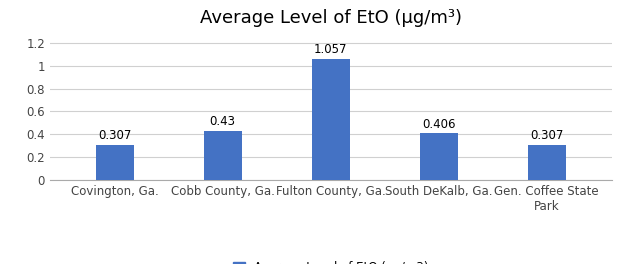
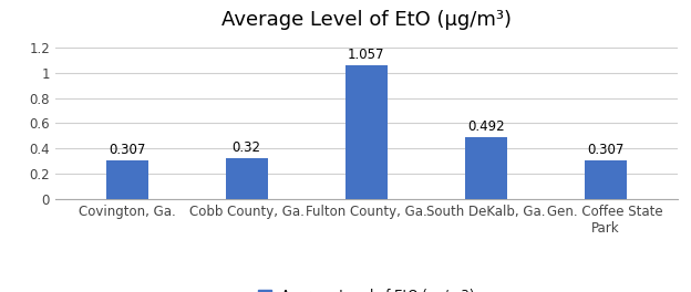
Cobb County, Ga.: 0.43 -> 0.32
South DeKalb, Ga.: 0.406 -> 0.492
